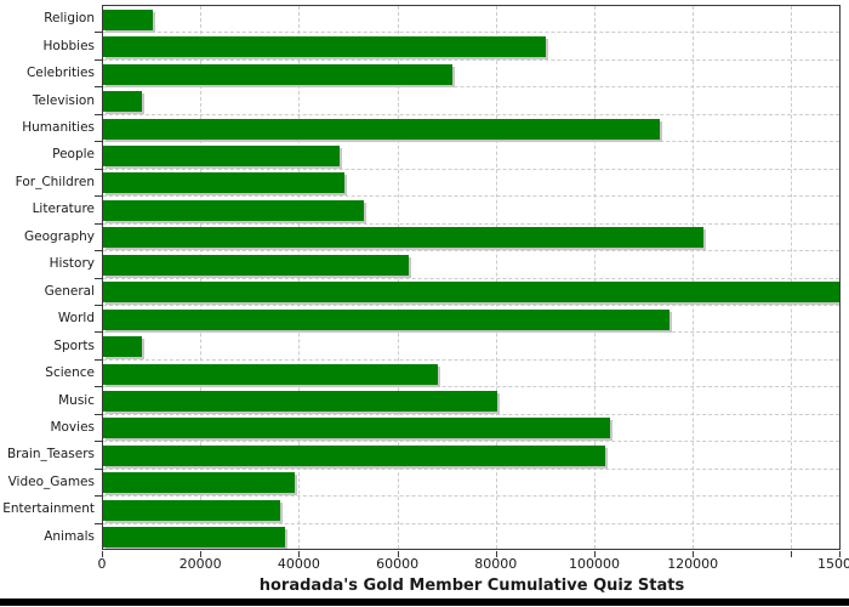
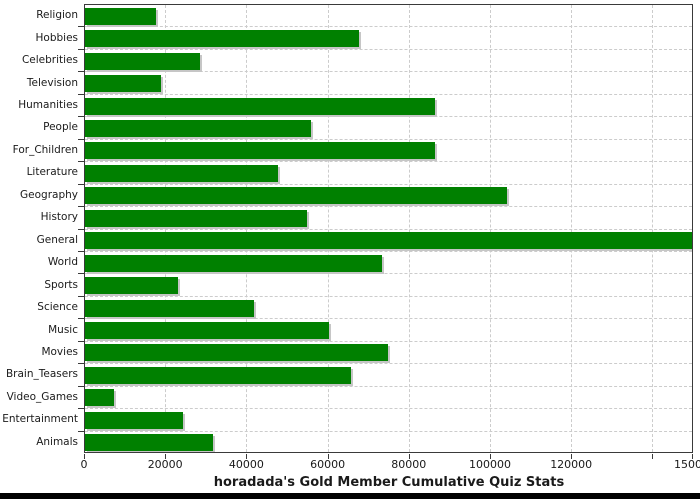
Religion: 10000 -> 17000
Hobbies: 90000 -> 67000
Celebrities: 71000 -> 28000
Television: 8000 -> 19000
Humanities: 113000 -> 86000
People: 48000 -> 56000
For_Children: 49000 -> 86000
Literature: 53000 -> 48000
Geography: 122000 -> 104000
History: 62000 -> 55000
World: 115000 -> 73000
Sports: 8000 -> 23000
Science: 68000 -> 42000
Music: 80000 -> 60000
Movies: 103000 -> 75000
Brain_Teasers: 102000 -> 66000
Video_Games: 39000 -> 7000
Entertainment: 36000 -> 24000
Animals: 37000 -> 32000
